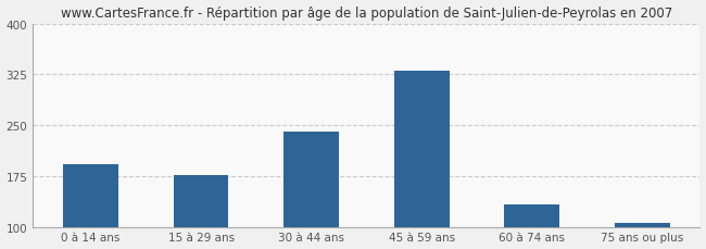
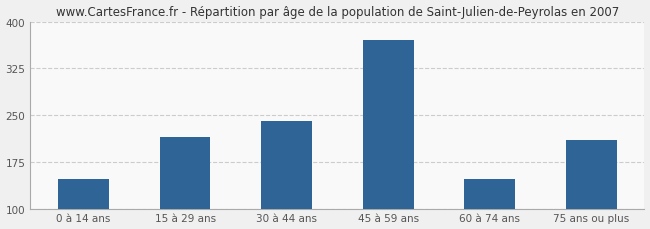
0 à 14 ans: 193 -> 148
15 à 29 ans: 176 -> 214
45 à 59 ans: 330 -> 370
60 à 74 ans: 133 -> 148
75 ans ou plus: 106 -> 210
